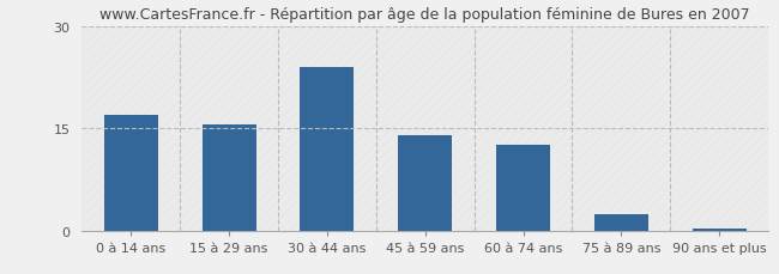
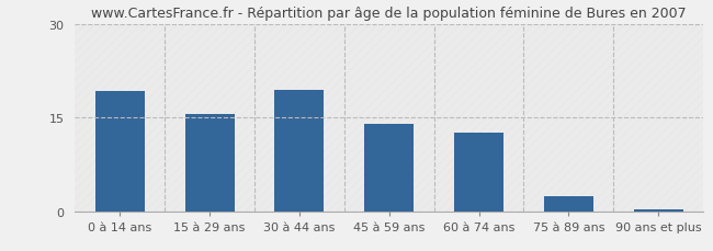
0 à 14 ans: 17.0 -> 19.2
30 à 44 ans: 24.0 -> 19.4
